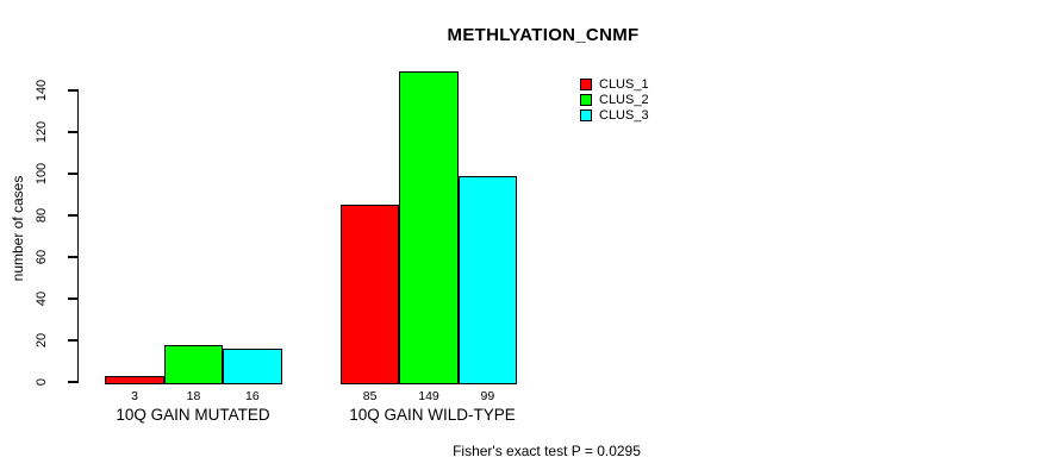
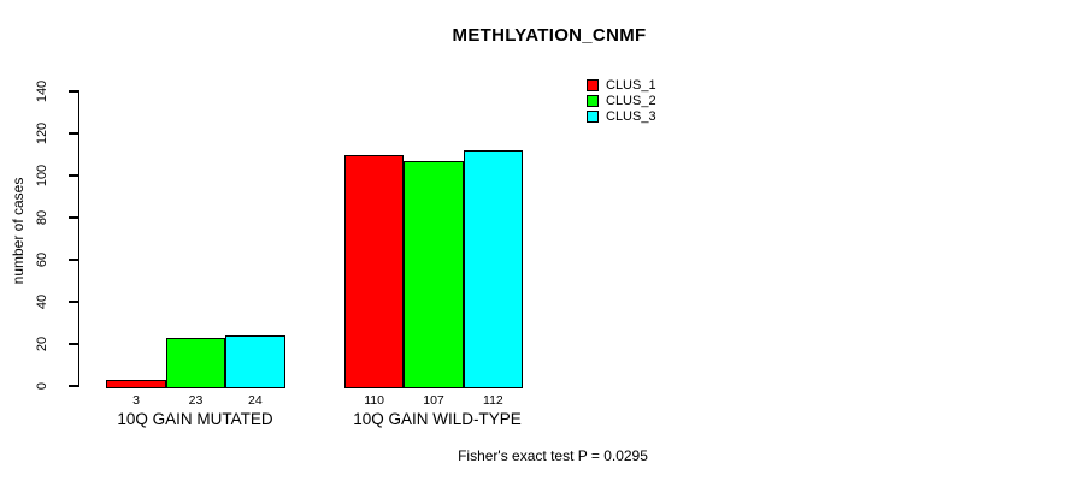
CLUS_2/10Q GAIN MUTATED: 18 -> 23
CLUS_3/10Q GAIN MUTATED: 16 -> 24
CLUS_1/10Q GAIN WILD-TYPE: 85 -> 110
CLUS_2/10Q GAIN WILD-TYPE: 149 -> 107
CLUS_3/10Q GAIN WILD-TYPE: 99 -> 112
